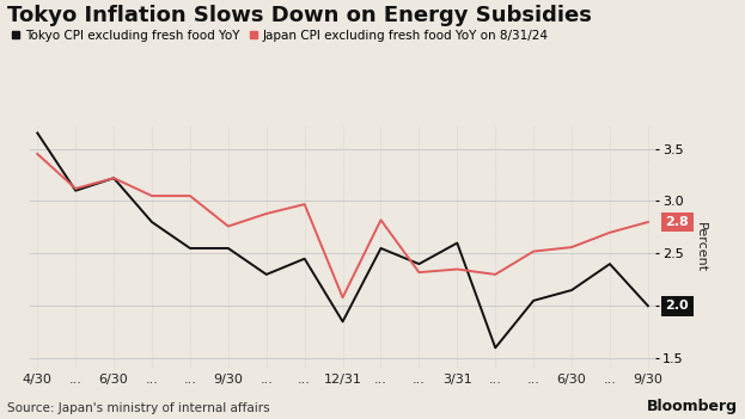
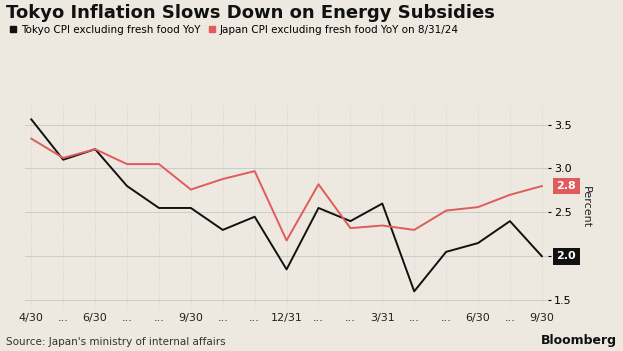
Tokyo CPI excluding fresh food YoY/4/30: 3.65 -> 3.56
Japan CPI excluding fresh food YoY on 8/31/24/4/30: 3.45 -> 3.34
Japan CPI excluding fresh food YoY on 8/31/24/12/31: 2.08 -> 2.18
